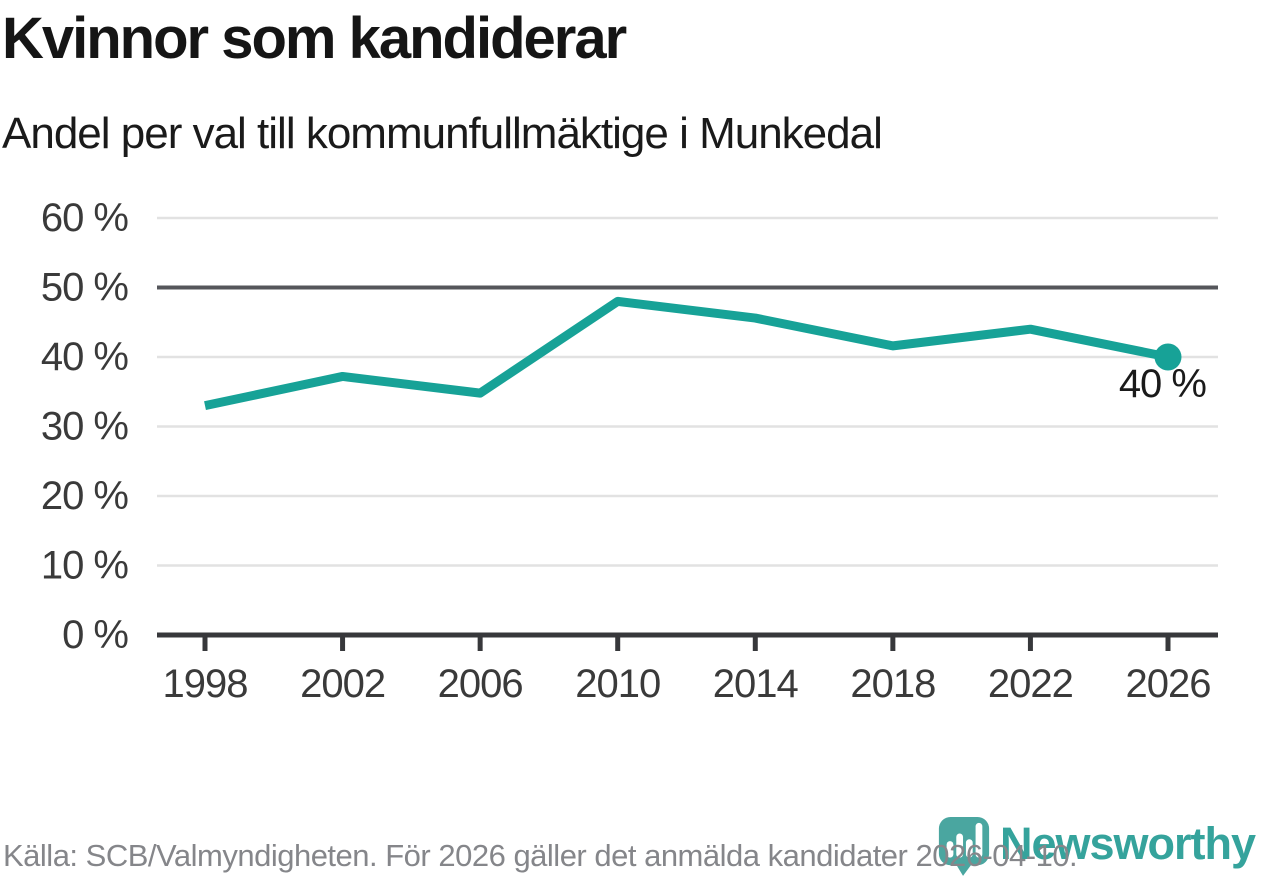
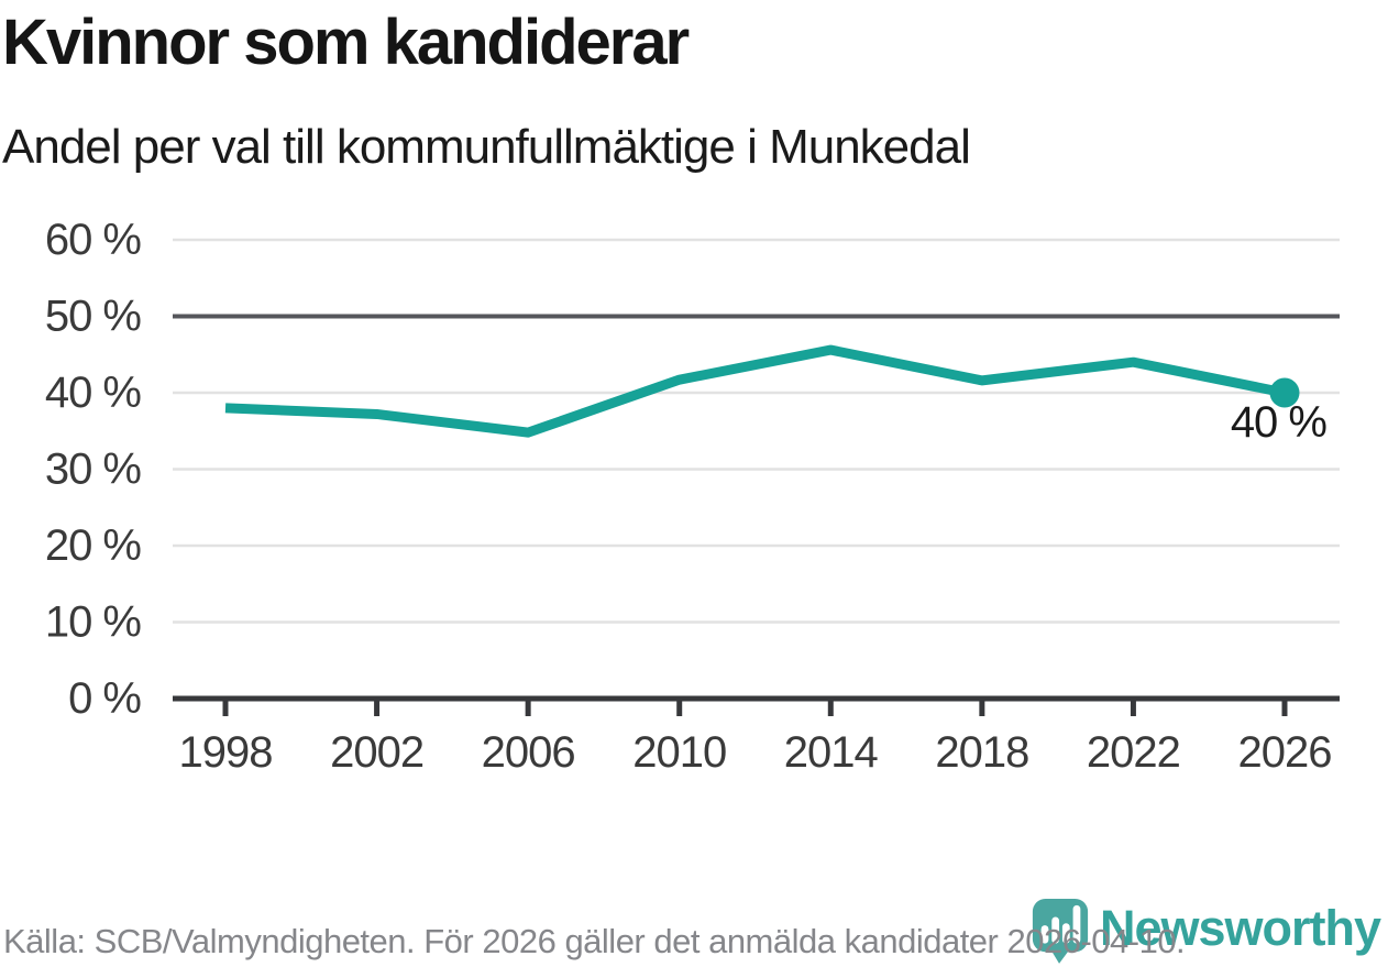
1998: 33% -> 38%
2010: 48% -> 42%
